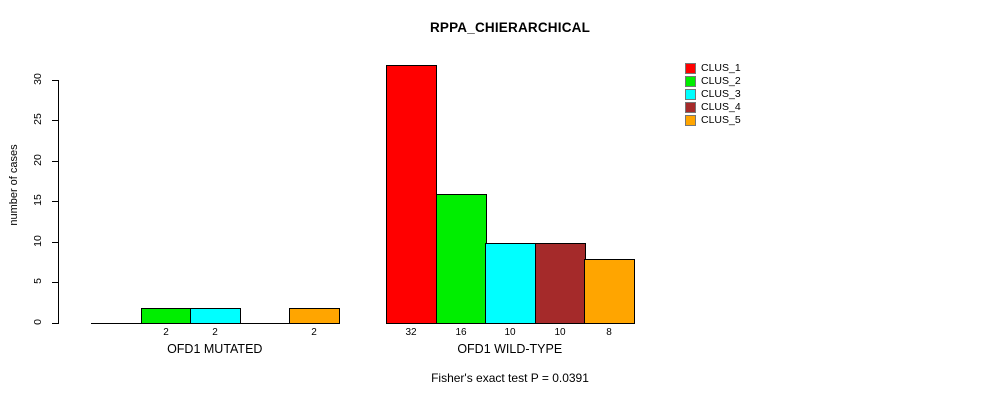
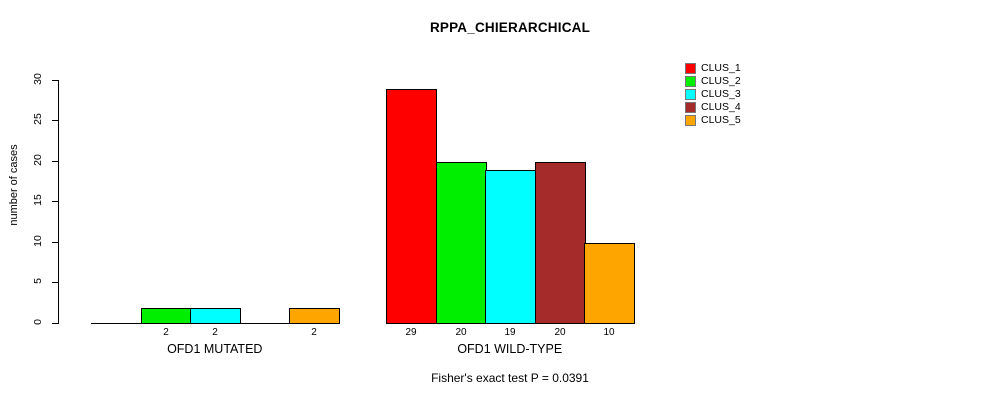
CLUS_1/OFD1 WILD-TYPE: 32 -> 29
CLUS_2/OFD1 WILD-TYPE: 16 -> 20
CLUS_3/OFD1 WILD-TYPE: 10 -> 19
CLUS_4/OFD1 WILD-TYPE: 10 -> 20
CLUS_5/OFD1 WILD-TYPE: 8 -> 10
